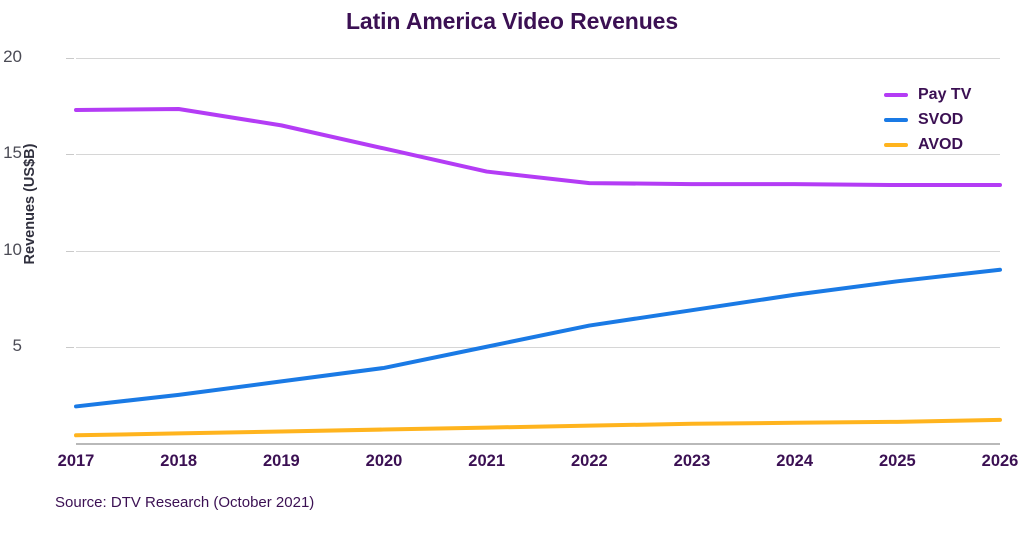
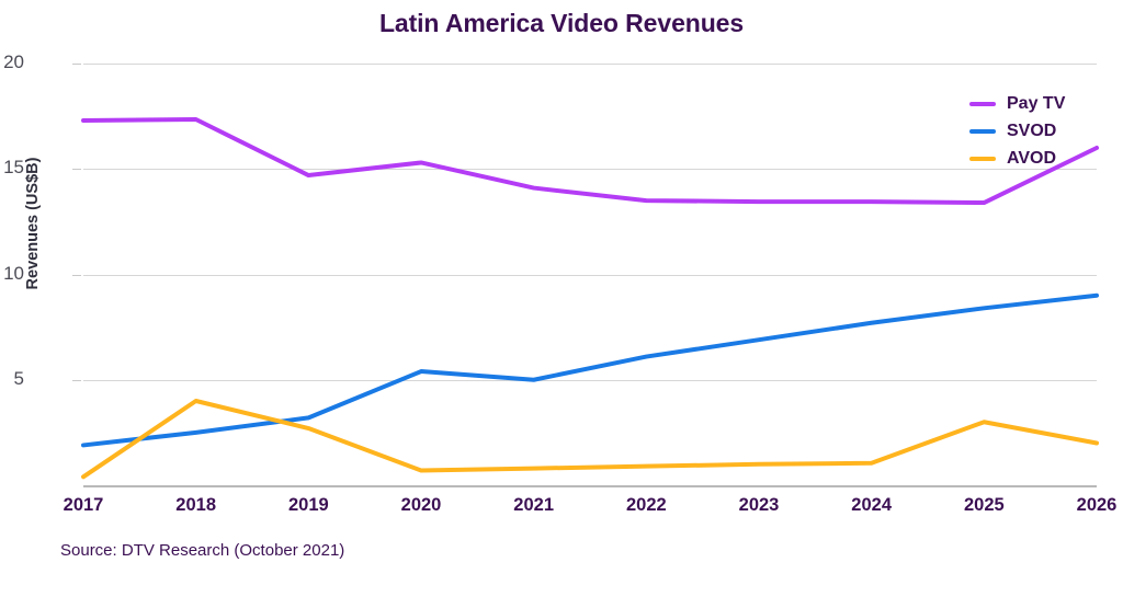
AVOD/2018: 0.5 -> 4.0
Pay TV/2019: 16.5 -> 14.7
AVOD/2019: 0.6 -> 2.7
SVOD/2020: 3.9 -> 5.4
AVOD/2025: 1.1 -> 3.0
Pay TV/2026: 13.4 -> 16.0
AVOD/2026: 1.2 -> 2.0
